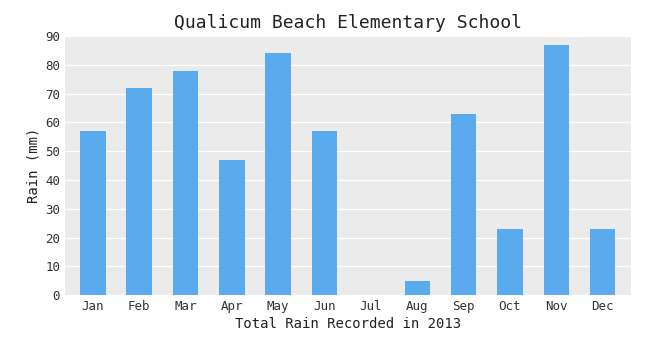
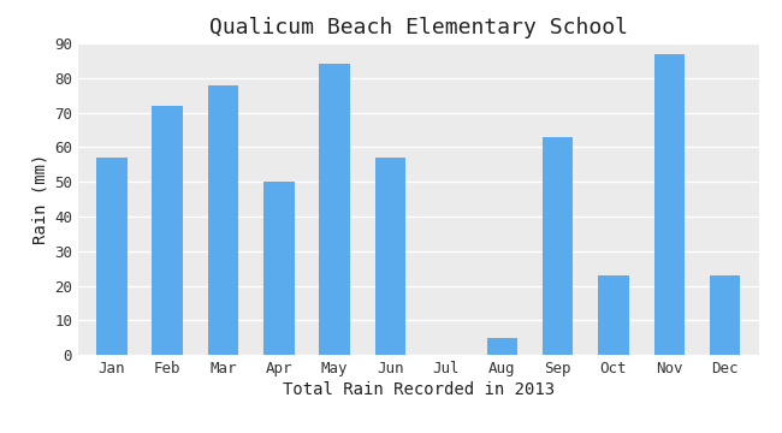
Apr: 47 -> 50
